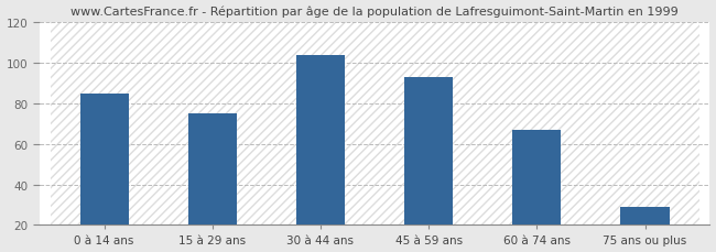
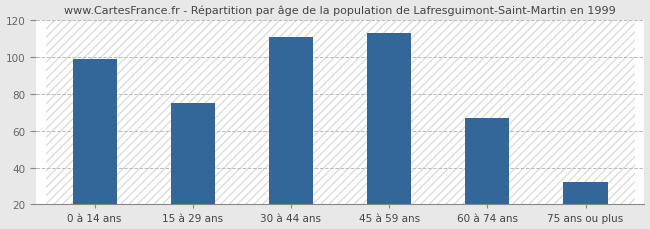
0 à 14 ans: 85 -> 99
30 à 44 ans: 104 -> 111
45 à 59 ans: 93 -> 113
75 ans ou plus: 29 -> 32
